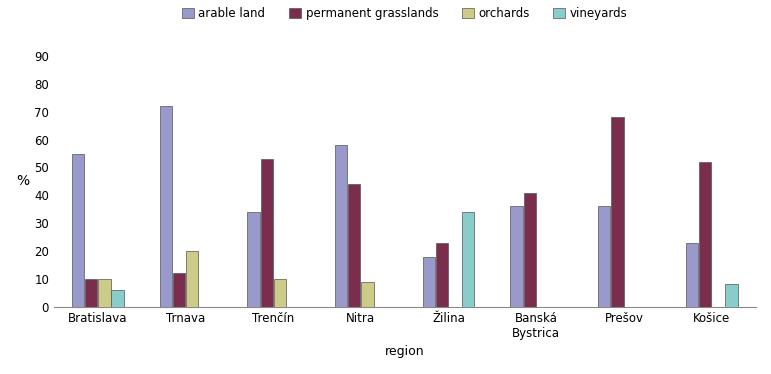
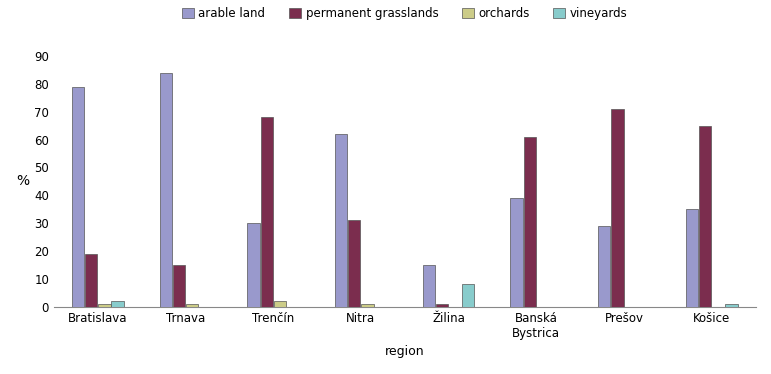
arable land/Bratislava: 55 -> 79
permanent grasslands/Bratislava: 10 -> 19
orchards/Bratislava: 10 -> 1
vineyards/Bratislava: 6 -> 2
arable land/Trnava: 72 -> 84
permanent grasslands/Trnava: 12 -> 15
orchards/Trnava: 20 -> 1
arable land/Trenčín: 34 -> 30
permanent grasslands/Trenčín: 53 -> 68
orchards/Trenčín: 10 -> 2
arable land/Nitra: 58 -> 62
permanent grasslands/Nitra: 44 -> 31
orchards/Nitra: 9 -> 1
arable land/Žilina: 18 -> 15
permanent grasslands/Žilina: 23 -> 1
vineyards/Žilina: 34 -> 8
arable land/Banská Bystrica: 36 -> 39
permanent grasslands/Banská Bystrica: 41 -> 61
arable land/Prešov: 36 -> 29
permanent grasslands/Prešov: 68 -> 71
arable land/Košice: 23 -> 35
permanent grasslands/Košice: 52 -> 65
vineyards/Košice: 8 -> 1
